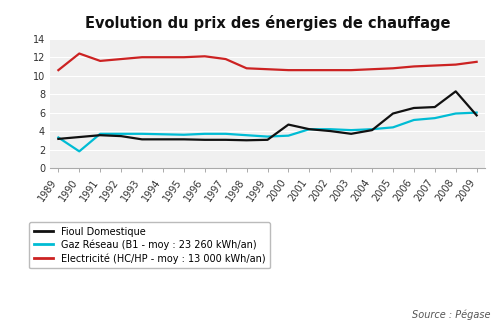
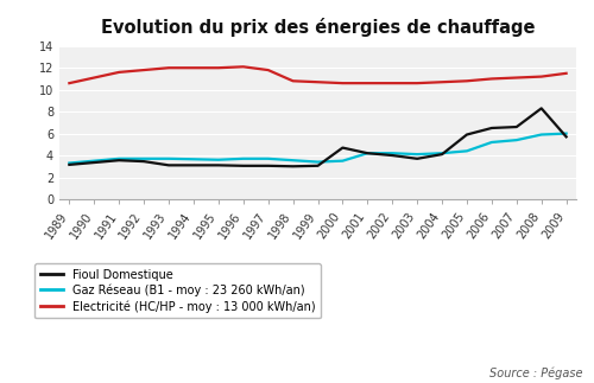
Gaz Réseau (B1 - moy : 23 260 kWh/an)/1990: 1.8 -> 3.5
Electricité (HC/HP - moy : 13 000 kWh/an)/1990: 12.4 -> 11.1
